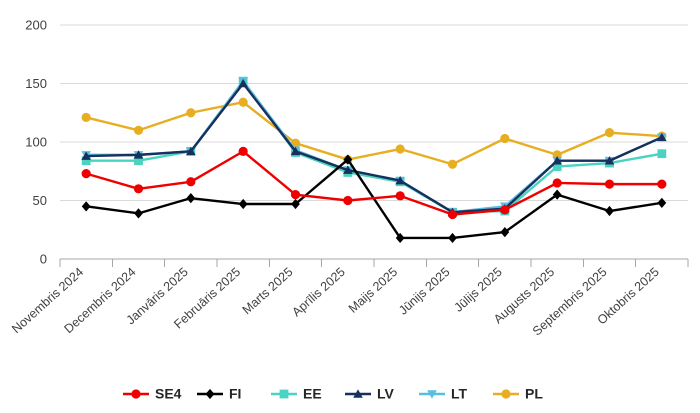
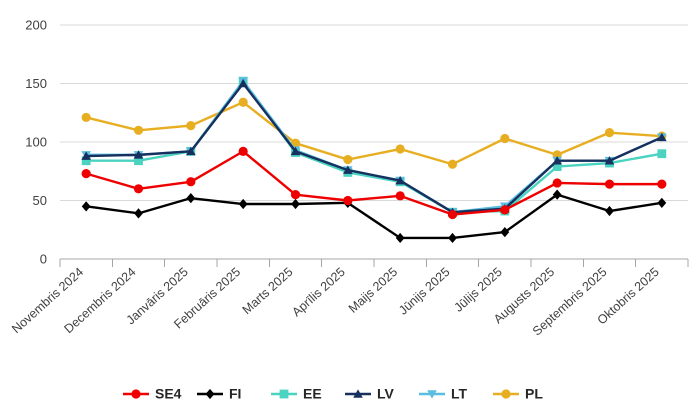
PL/Janvāris 2025: 125 -> 114
FI/Aprīlis 2025: 85 -> 48
